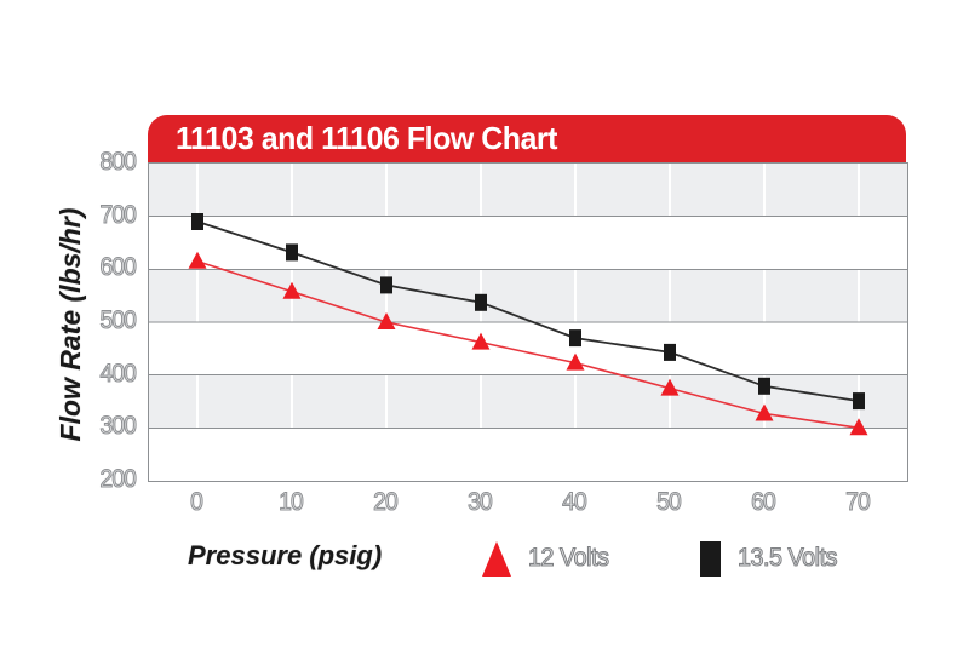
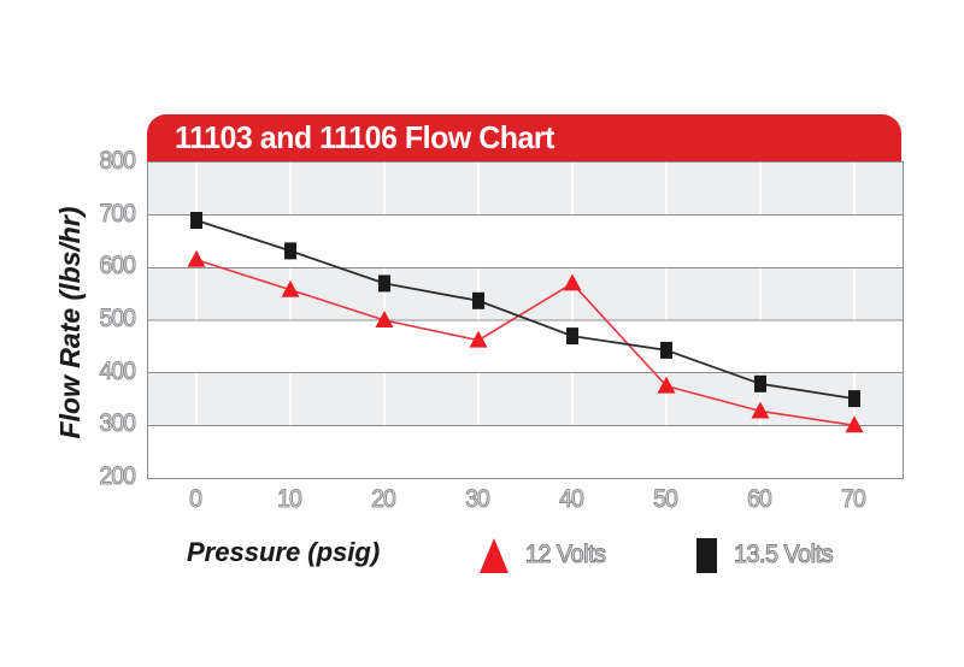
12 Volts/40: 420 -> 570
